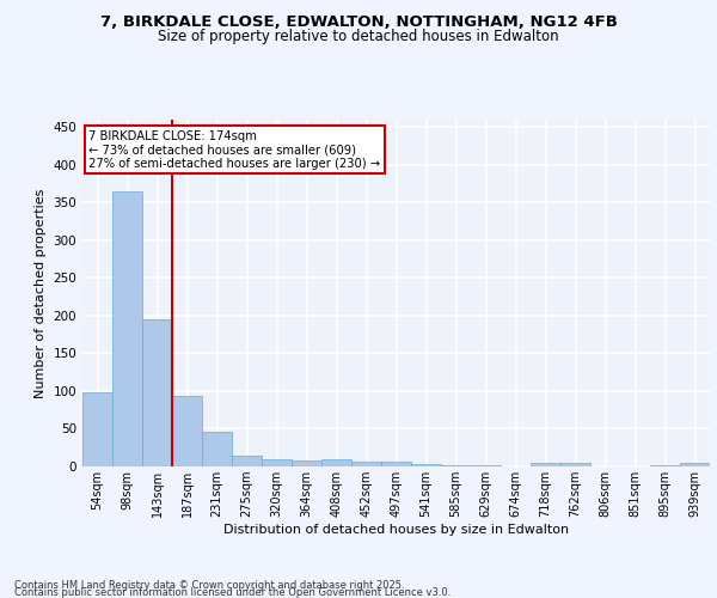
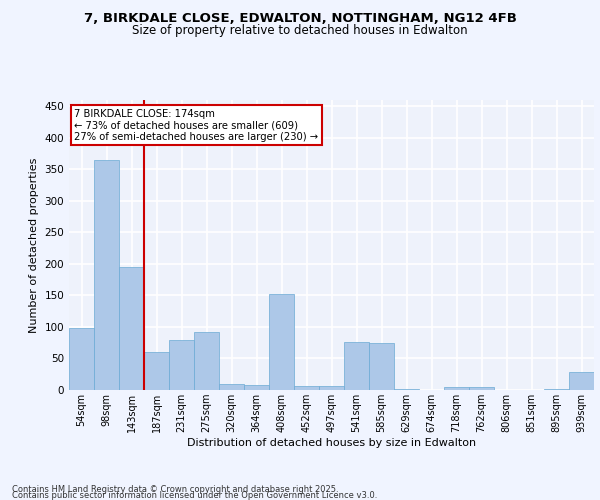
187sqm: 93 -> 60
231sqm: 46 -> 80
275sqm: 14 -> 92
408sqm: 10 -> 152
541sqm: 3 -> 76
585sqm: 1 -> 74
939sqm: 4 -> 28
